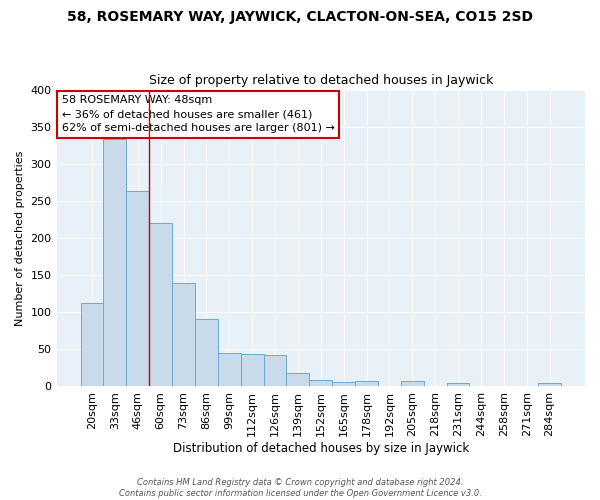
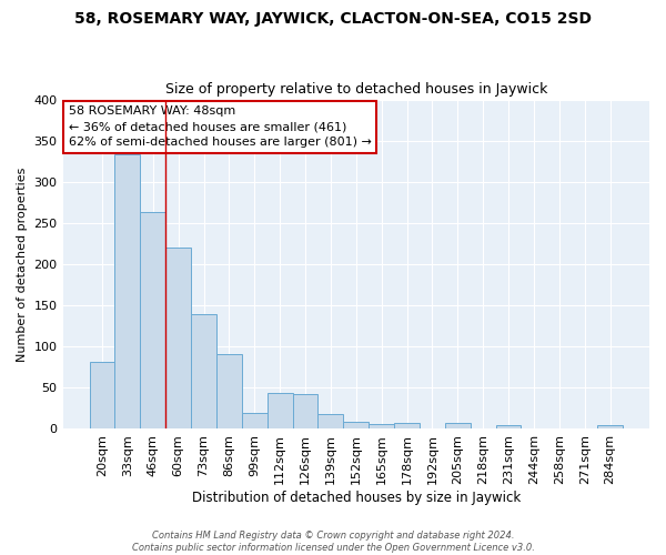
20sqm: 113 -> 82
99sqm: 45 -> 20
